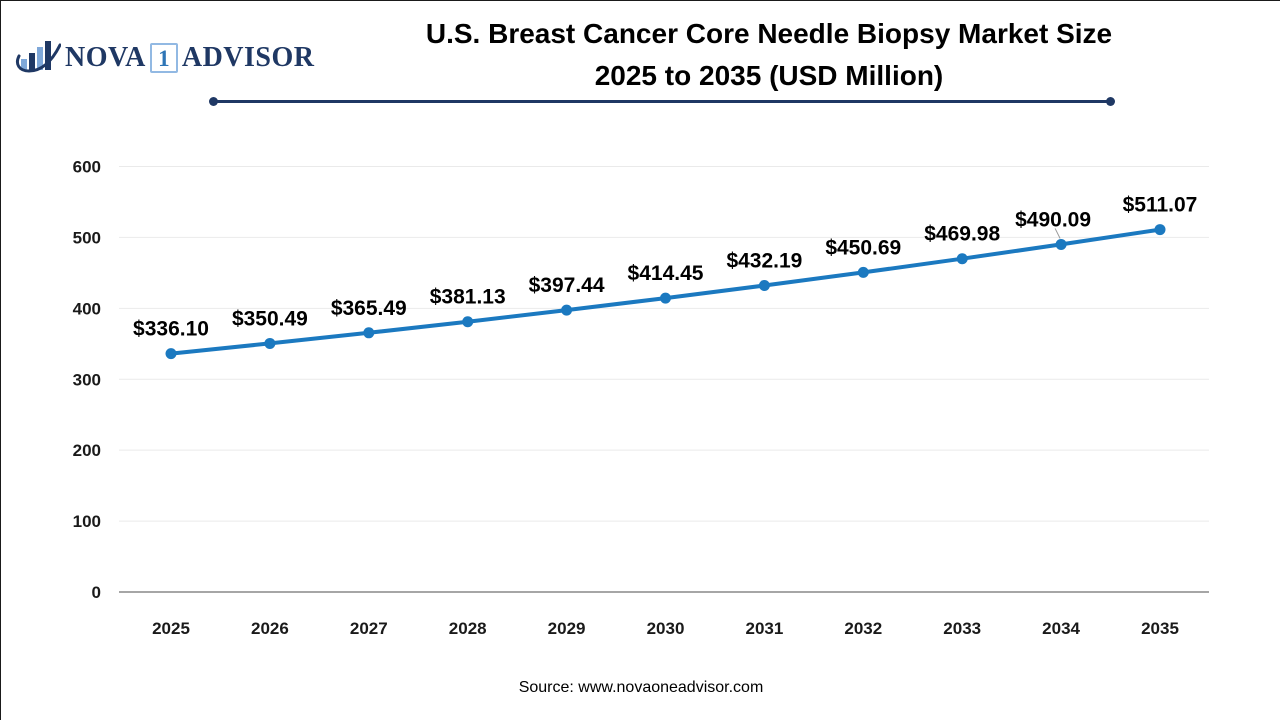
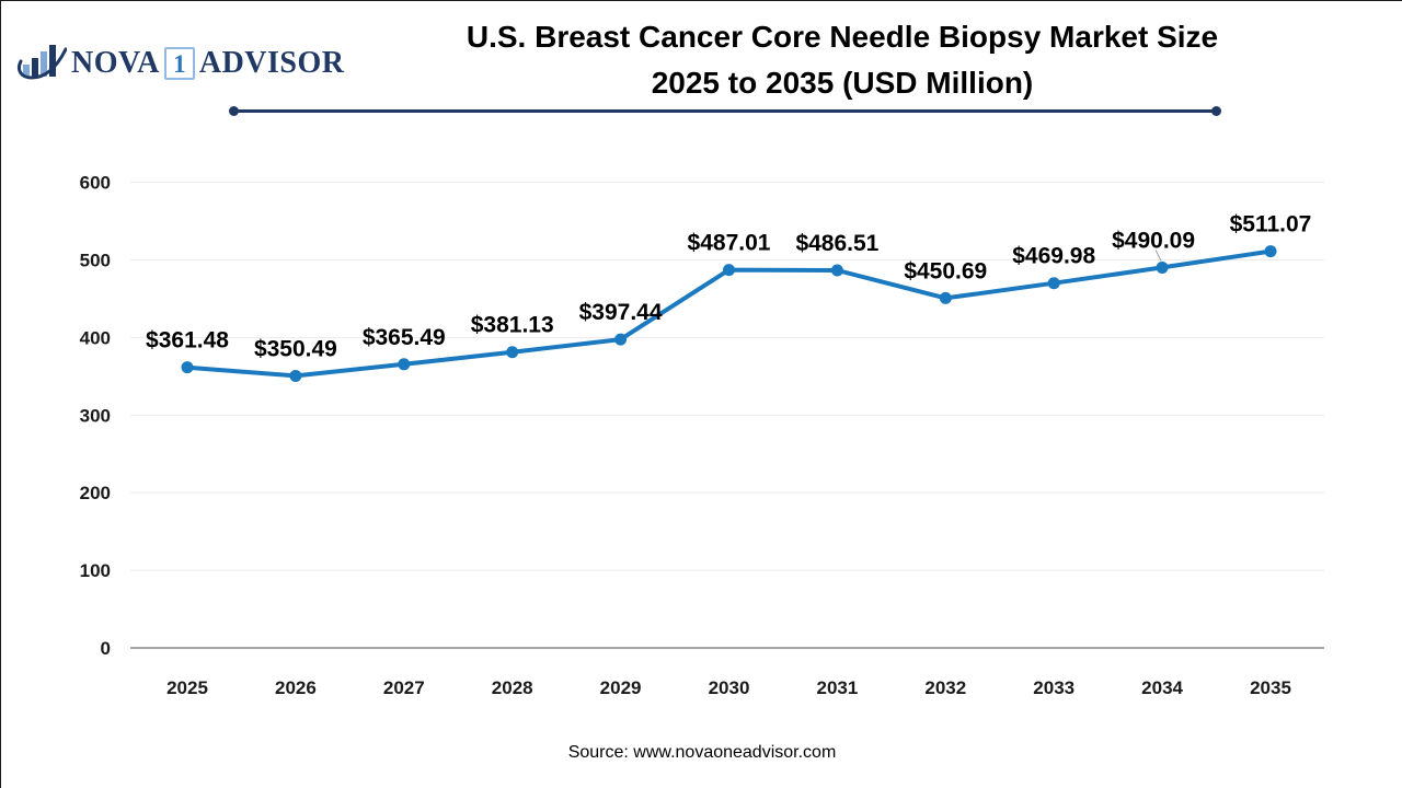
2025: $336.10 -> $361.48
2030: $414.45 -> $487.01
2031: $432.19 -> $486.51
